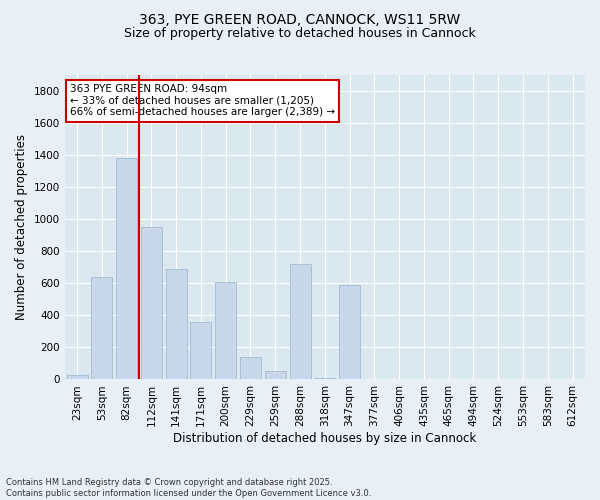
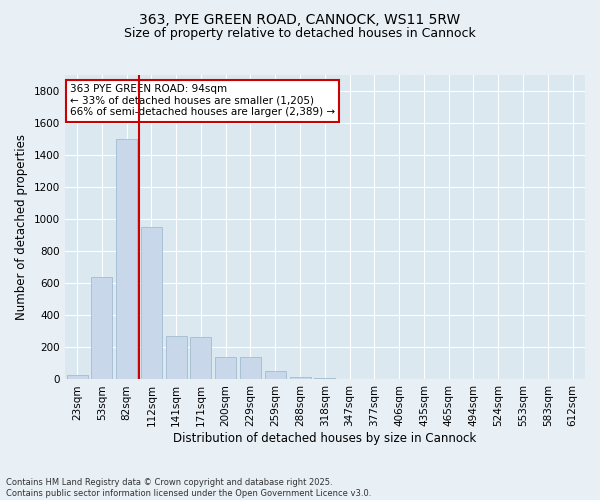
82sqm: 1380 -> 1500
141sqm: 690 -> 270
171sqm: 360 -> 260
200sqm: 610 -> 140
288sqm: 720 -> 20
347sqm: 590 -> 0
